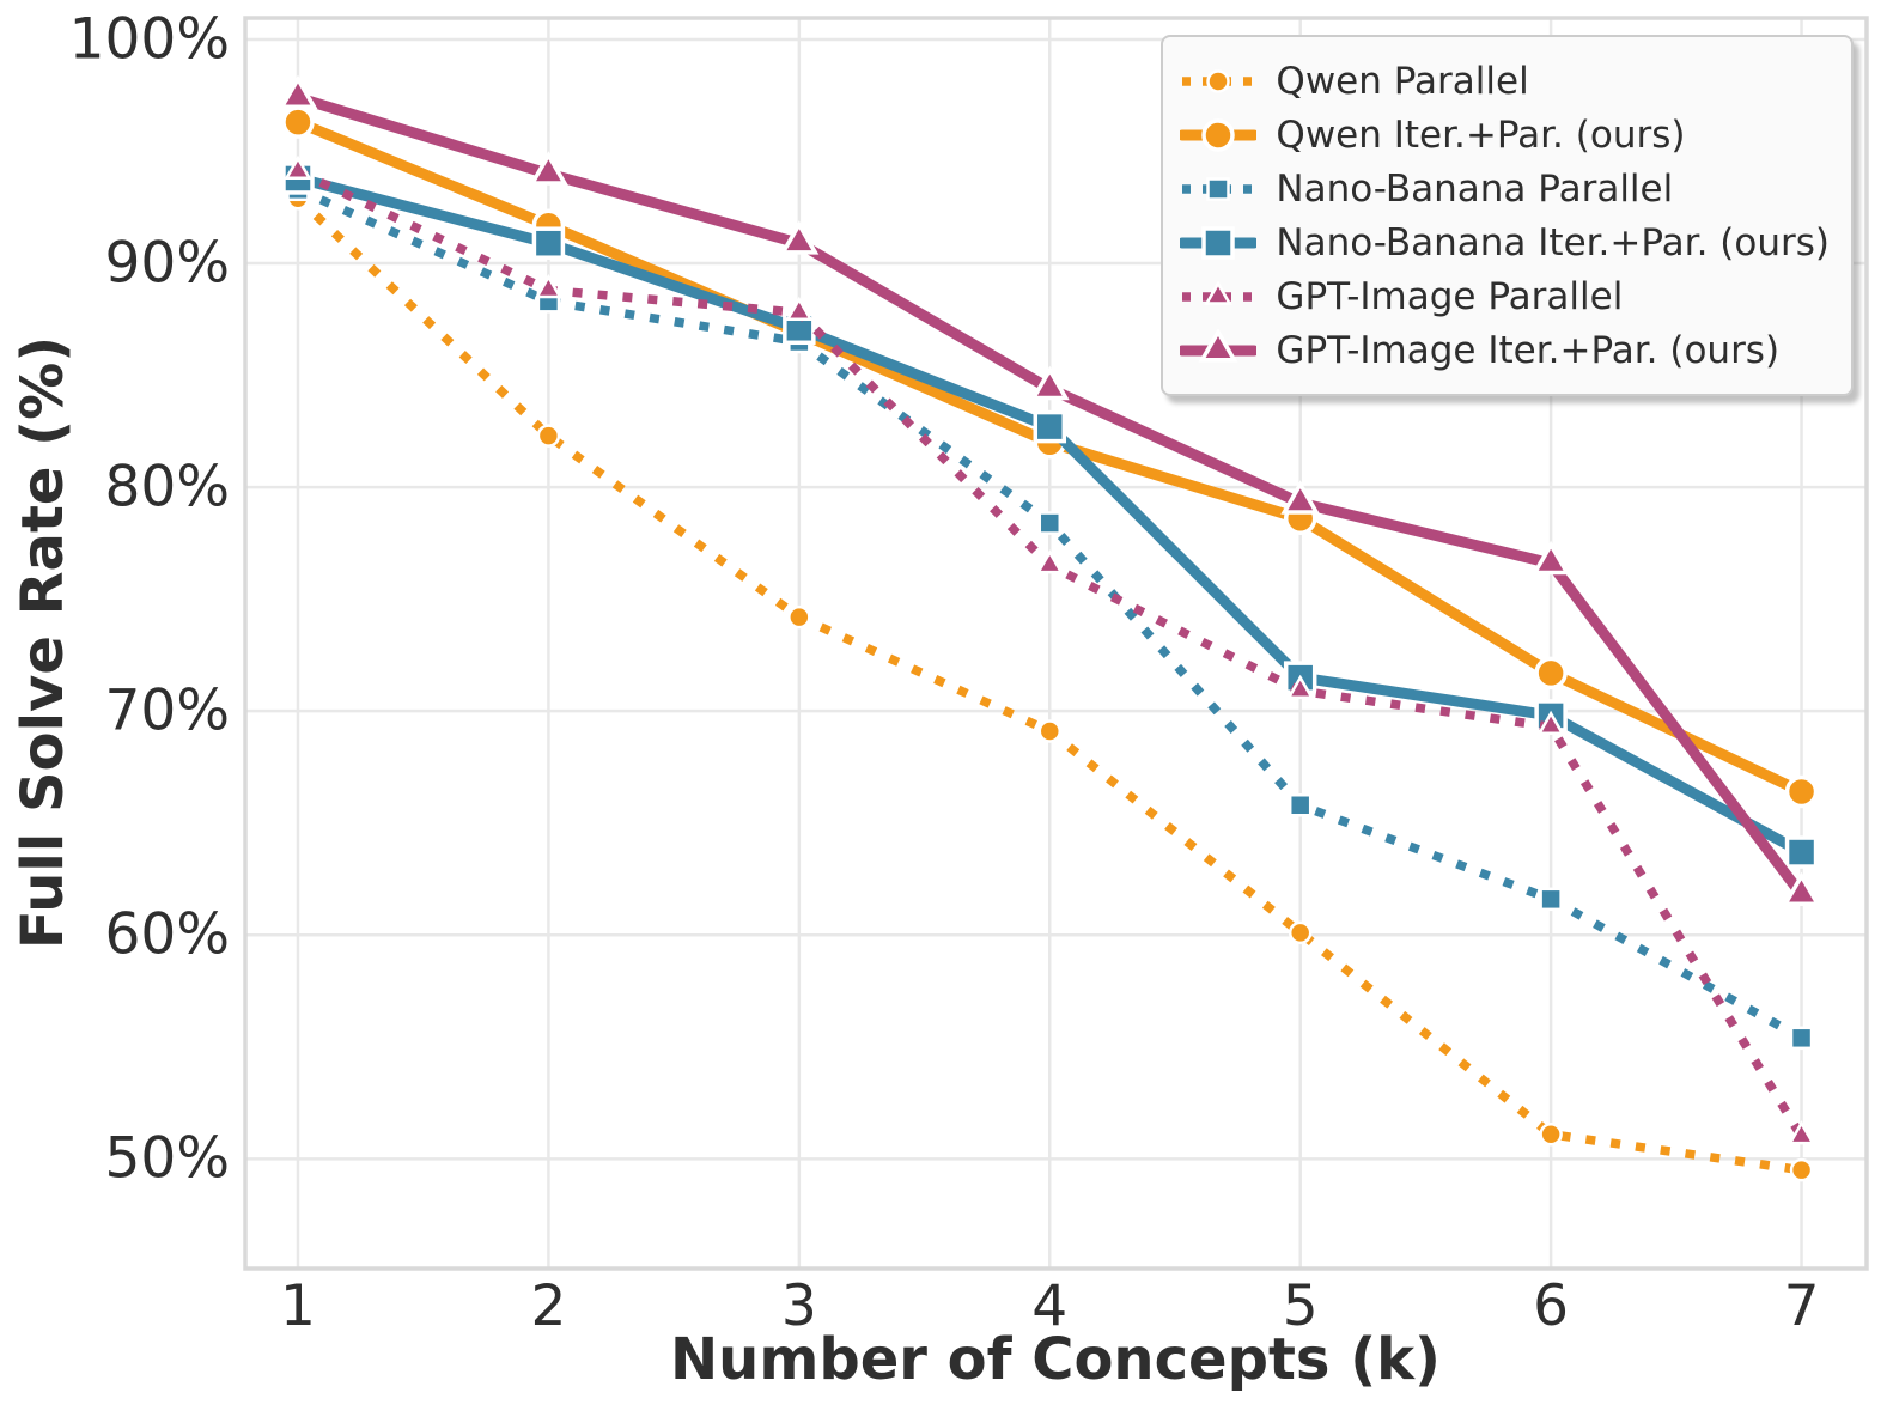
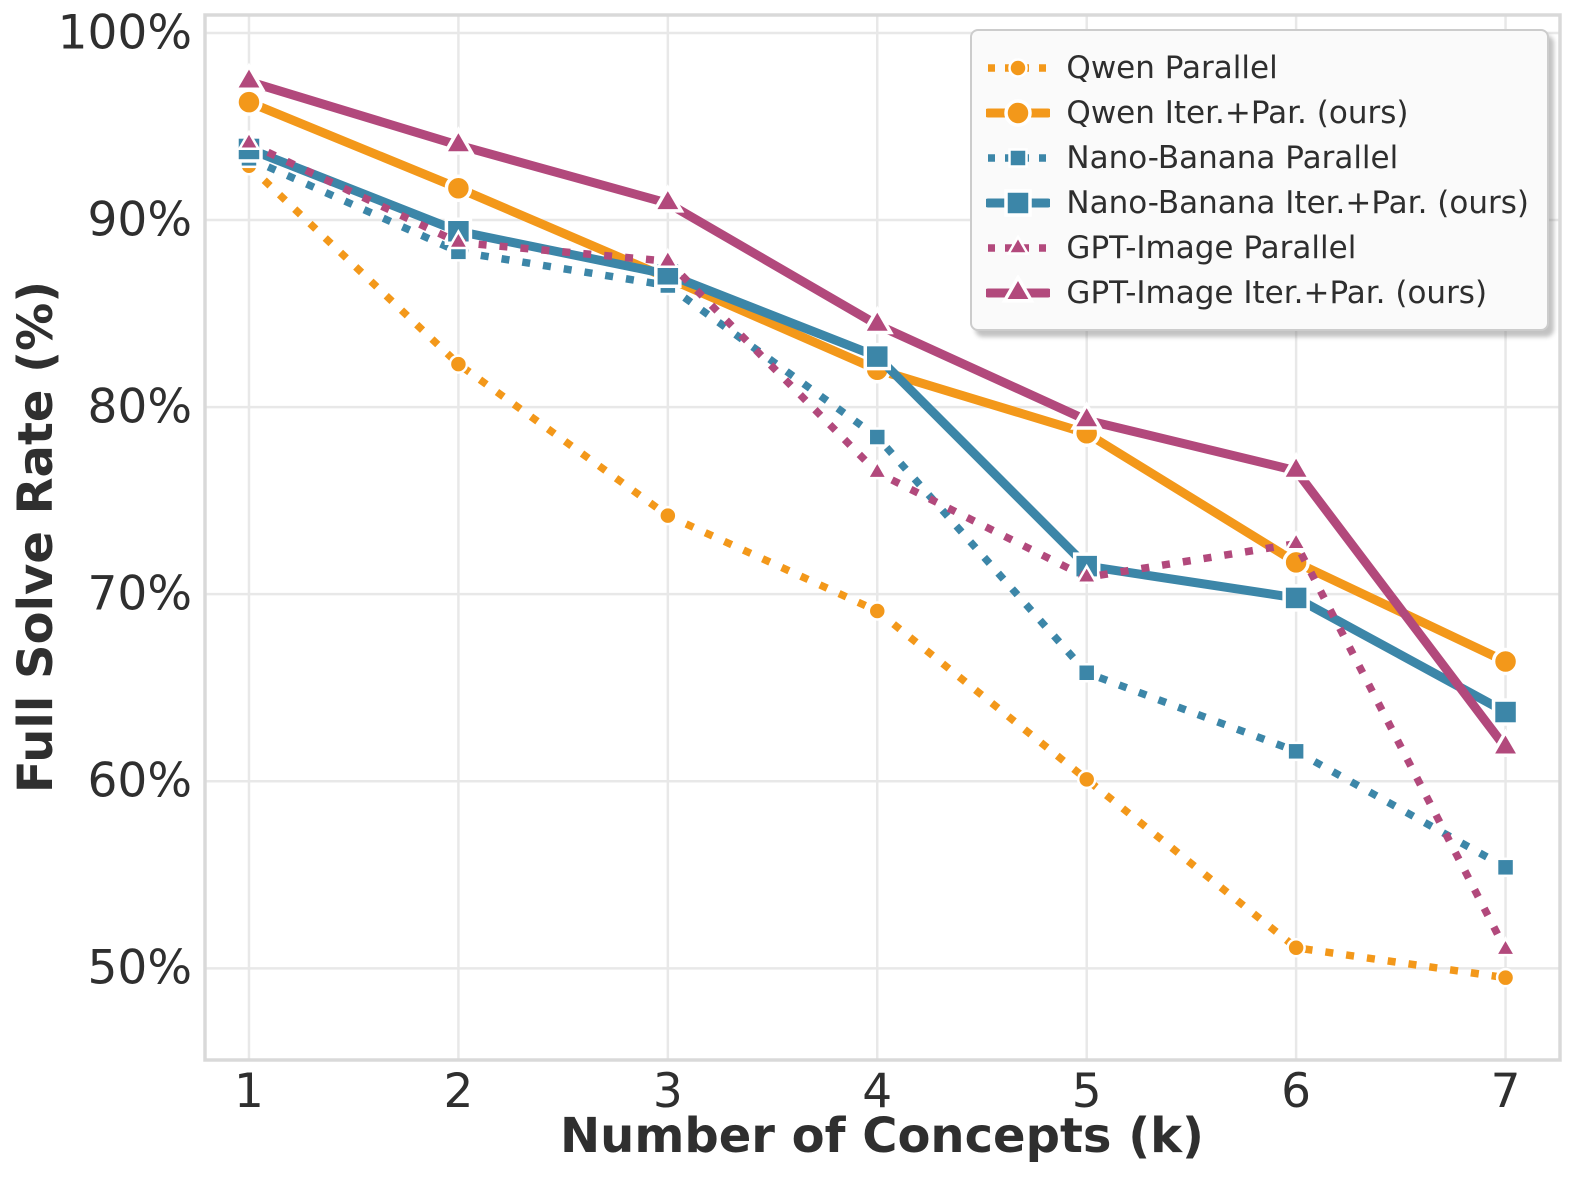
Nano-Banana Iter.+Par. (ours)/2: 90.9% -> 89.4%
GPT-Image Parallel/6: 69.3% -> 72.7%
